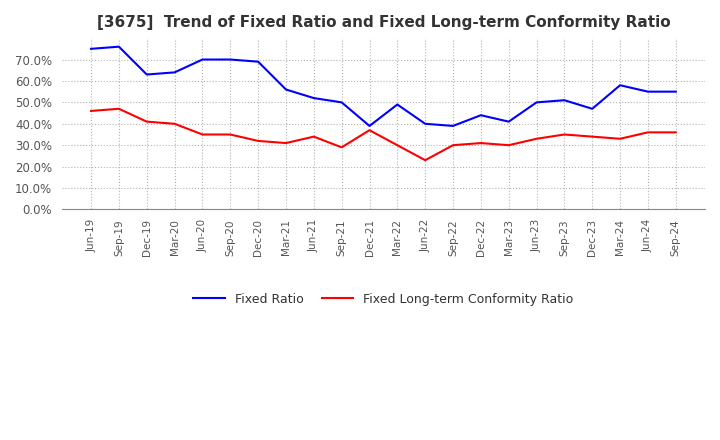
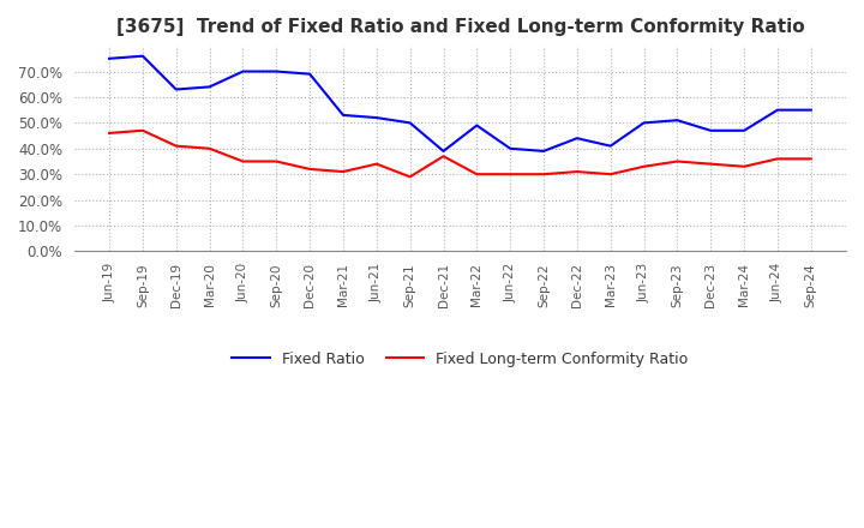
Fixed Ratio/Mar-21: 56% -> 53%
Fixed Long-term Conformity Ratio/Jun-22: 23% -> 30%
Fixed Ratio/Mar-24: 58% -> 47%
